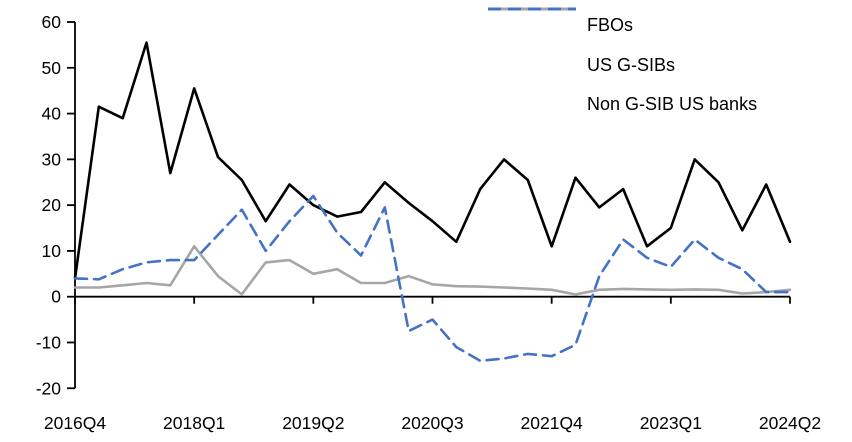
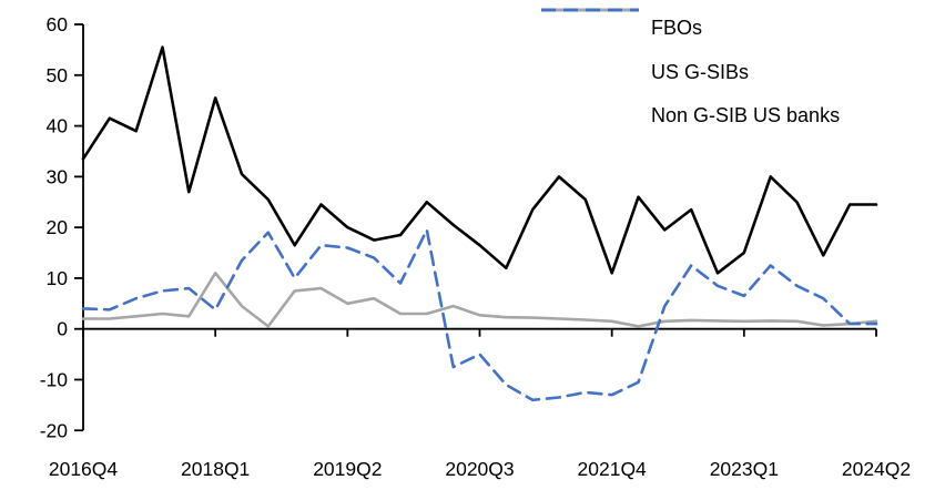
FBOs/2016Q4: 4 -> 34
Non G-SIB US banks/2018Q1: 8 -> 4
Non G-SIB US banks/2019Q2: 22 -> 16
FBOs/2024Q2: 12 -> 24
